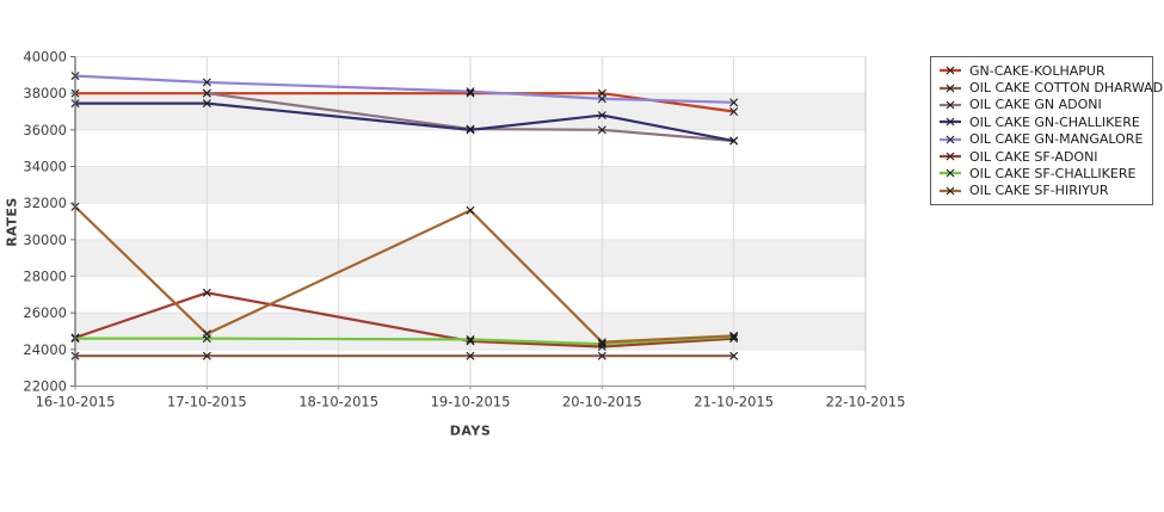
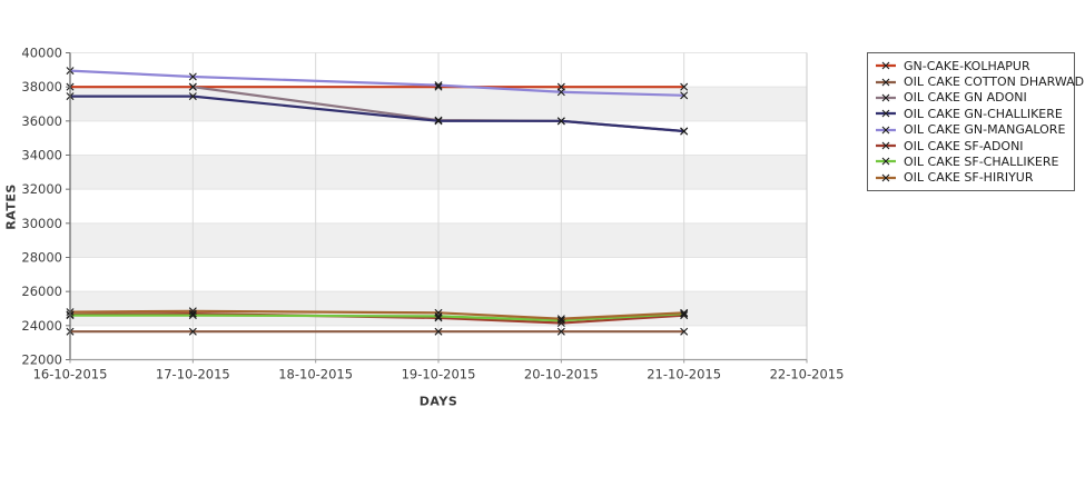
OIL CAKE SF-HIRIYUR/16-10-2015: 31800 -> 24800
OIL CAKE SF-ADONI/17-10-2015: 27100 -> 24700
OIL CAKE SF-HIRIYUR/19-10-2015: 31600 -> 24800
OIL CAKE GN-CHALLIKERE/20-10-2015: 36800 -> 36000
GN-CAKE-KOLHAPUR/21-10-2015: 37000 -> 38000
